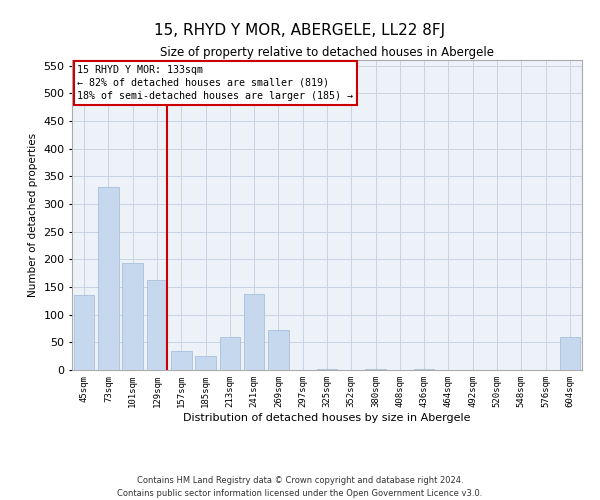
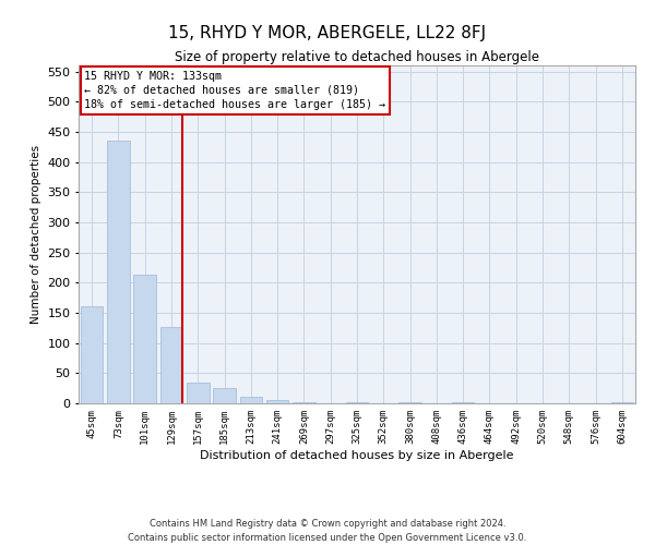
45sqm: 136 -> 160
73sqm: 330 -> 435
101sqm: 194 -> 213
129sqm: 162 -> 127
213sqm: 60 -> 10
241sqm: 138 -> 5
269sqm: 72 -> 2
604sqm: 60 -> 2
